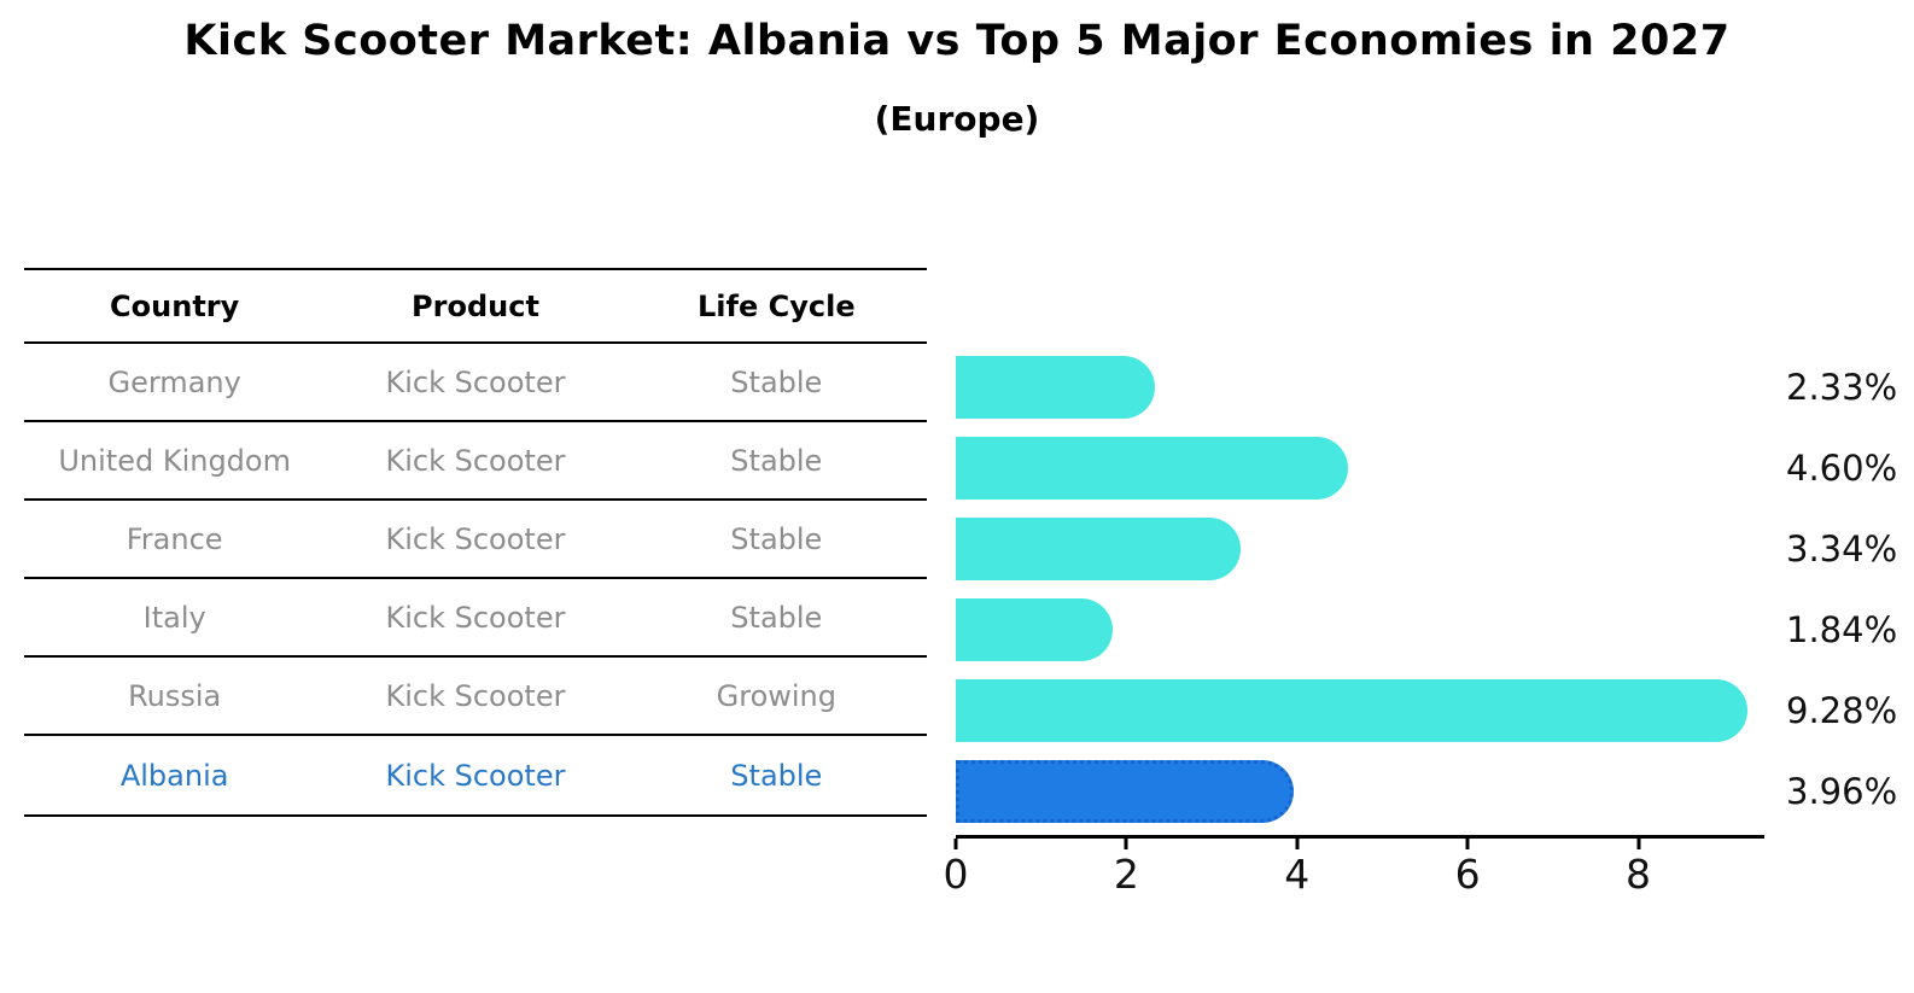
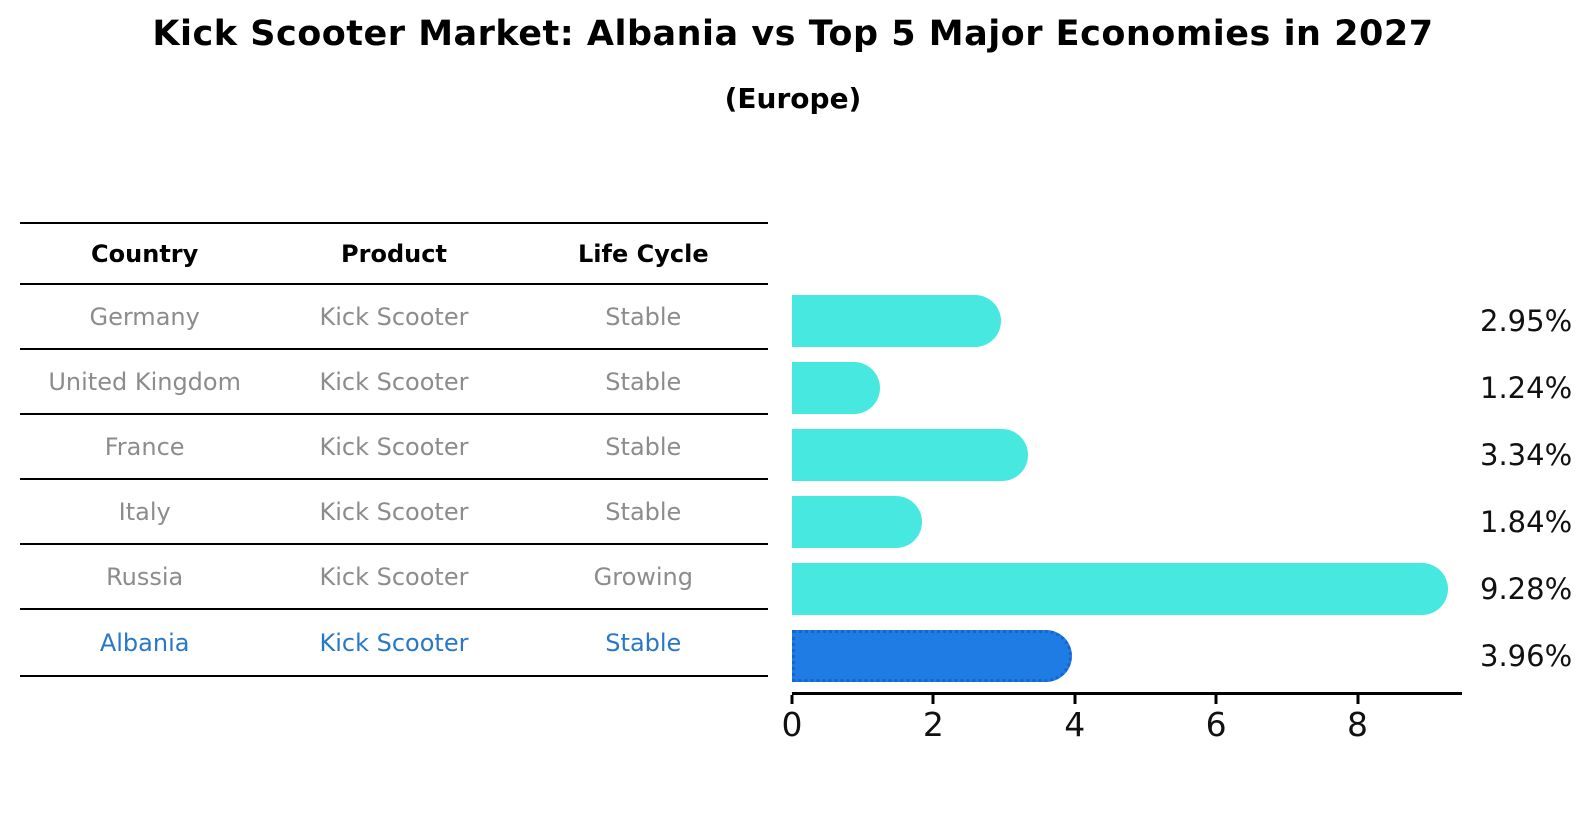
Germany: 2.33% -> 2.95%
United Kingdom: 4.60% -> 1.24%
